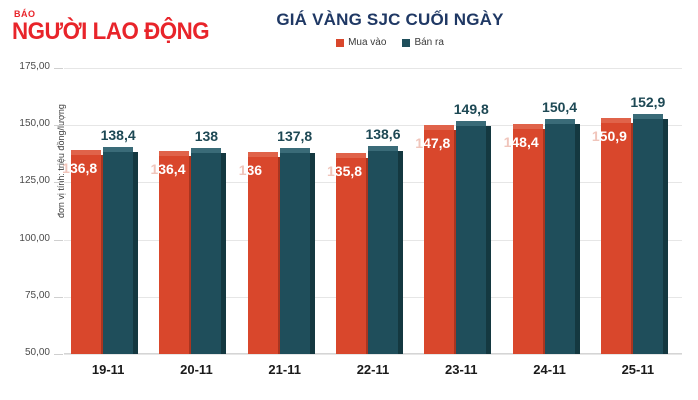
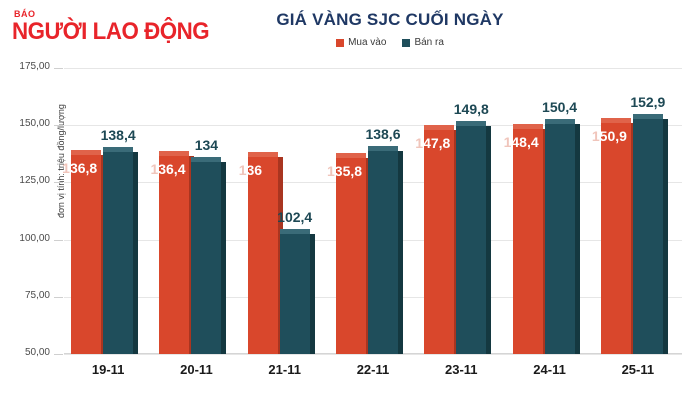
Bán ra/20-11: 138 -> 134
Bán ra/21-11: 137,8 -> 102,4
